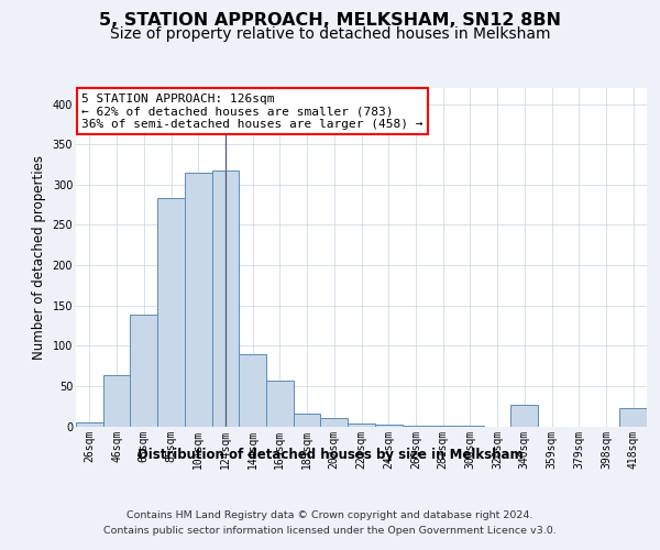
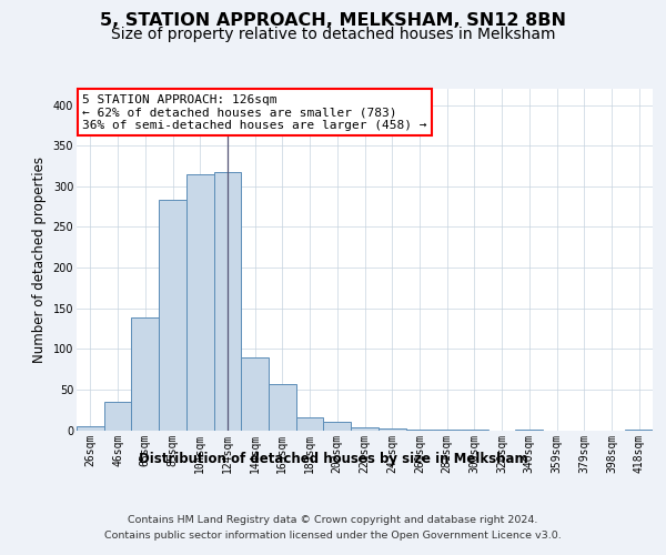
46sqm: 64 -> 35
340sqm: 26 -> 1
418sqm: 22 -> 1
